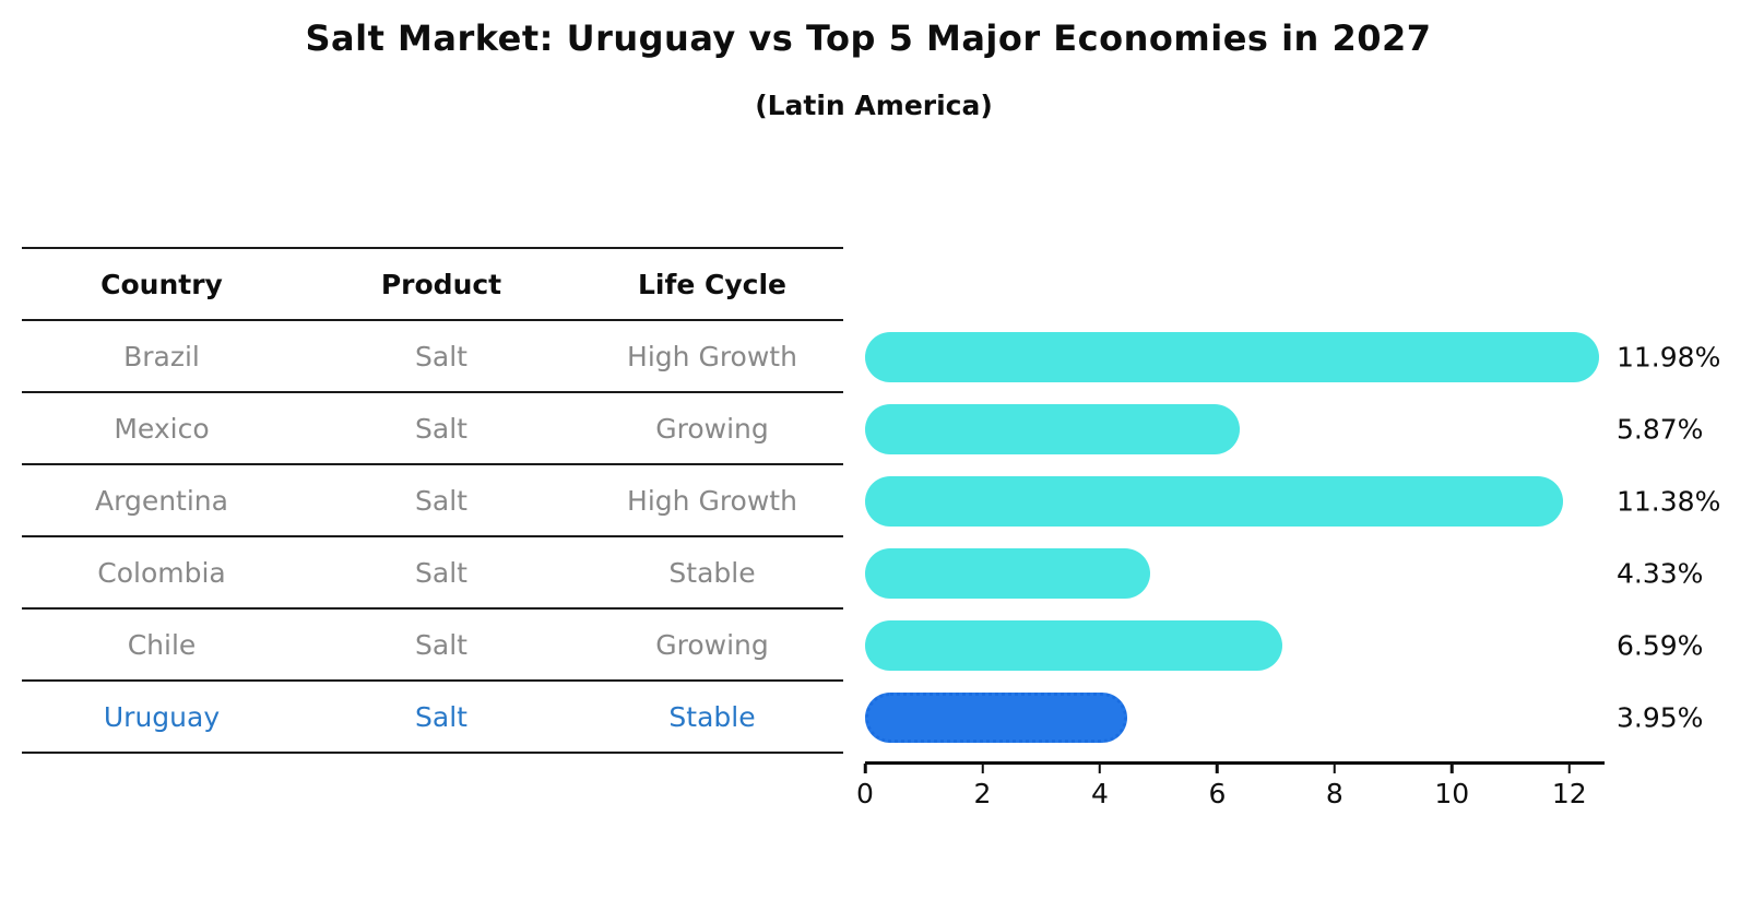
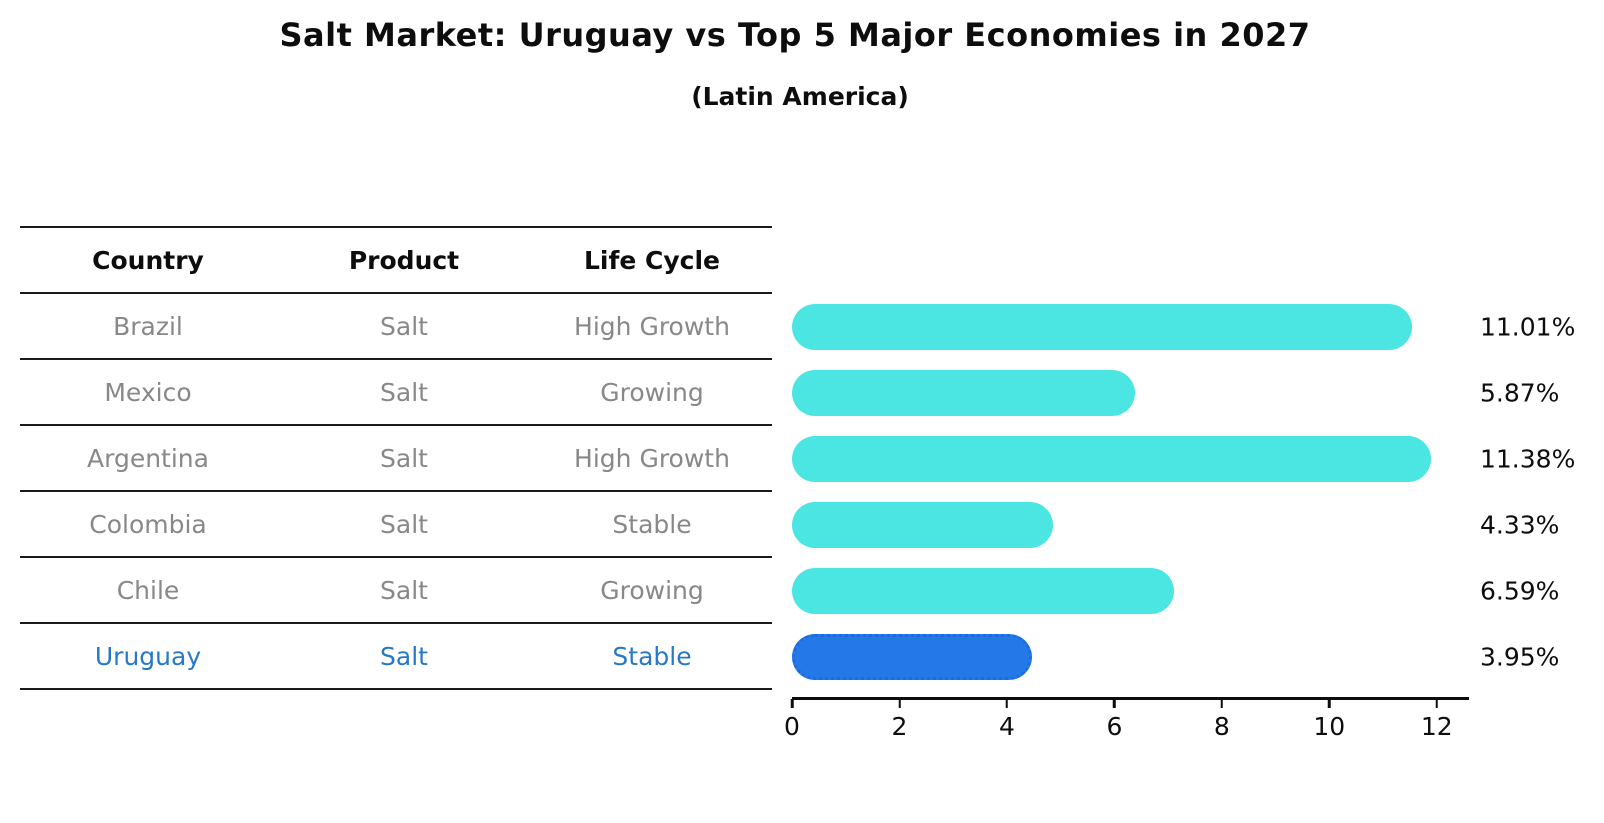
Brazil: 11.98% -> 11.01%
